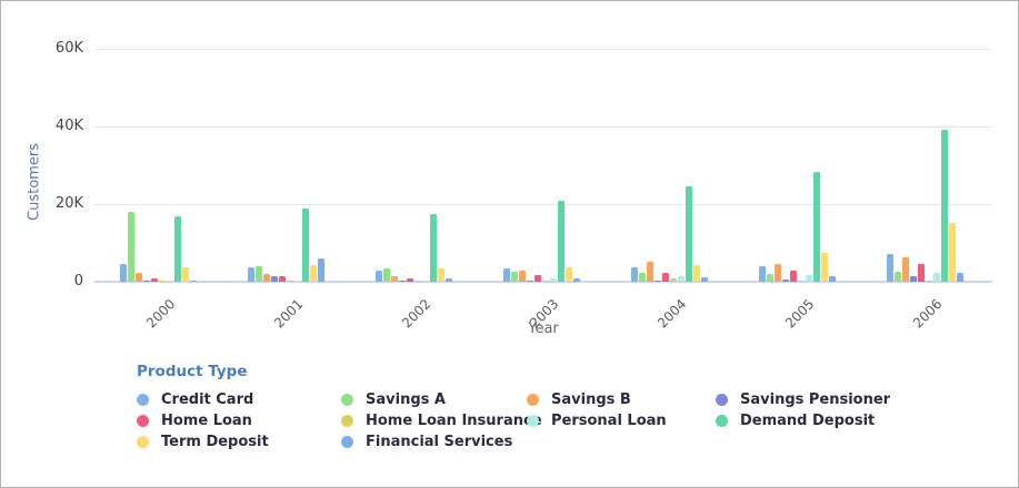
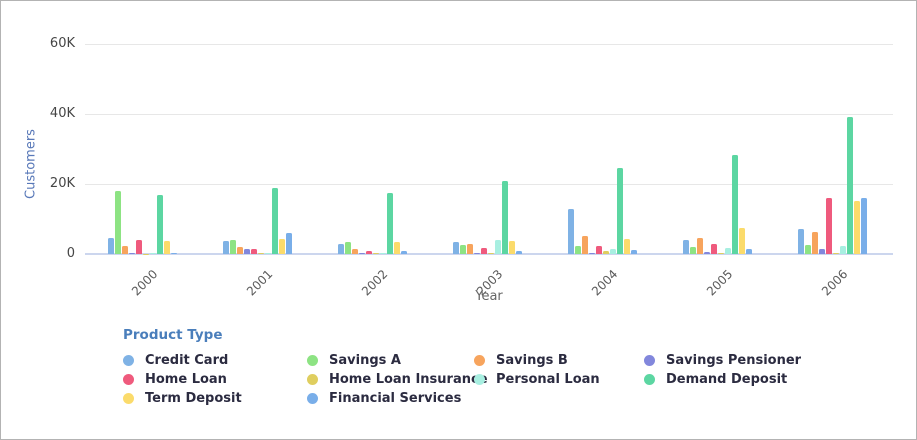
Home Loan/2000: 1K -> 4K
Personal Loan/2003: 1K -> 4K
Credit Card/2004: 4K -> 13K
Home Loan/2006: 5K -> 16K
Financial Services/2006: 2K -> 16K
